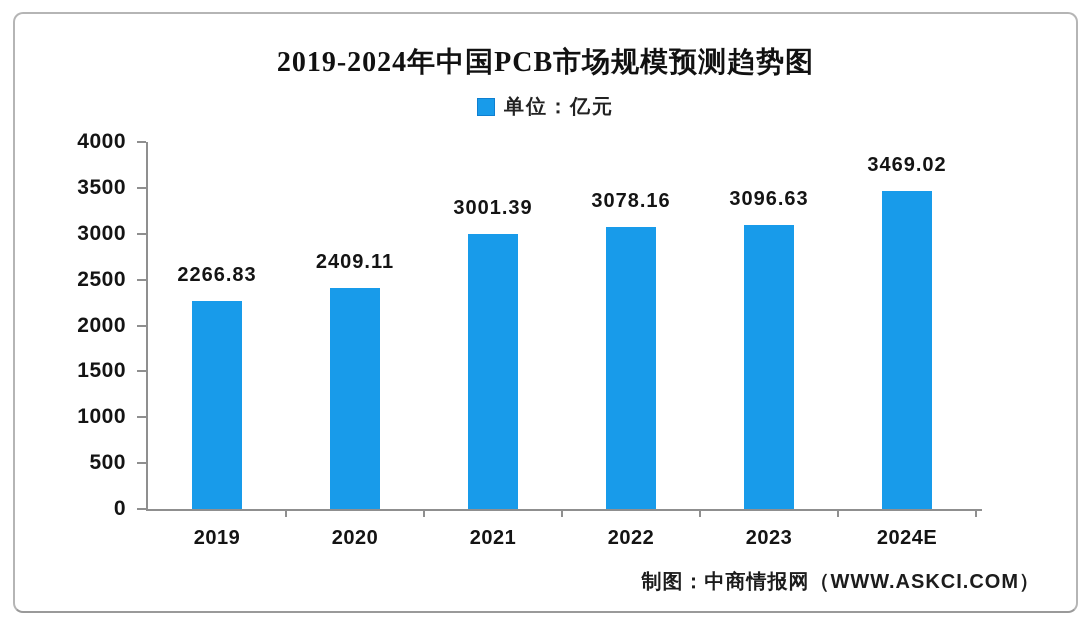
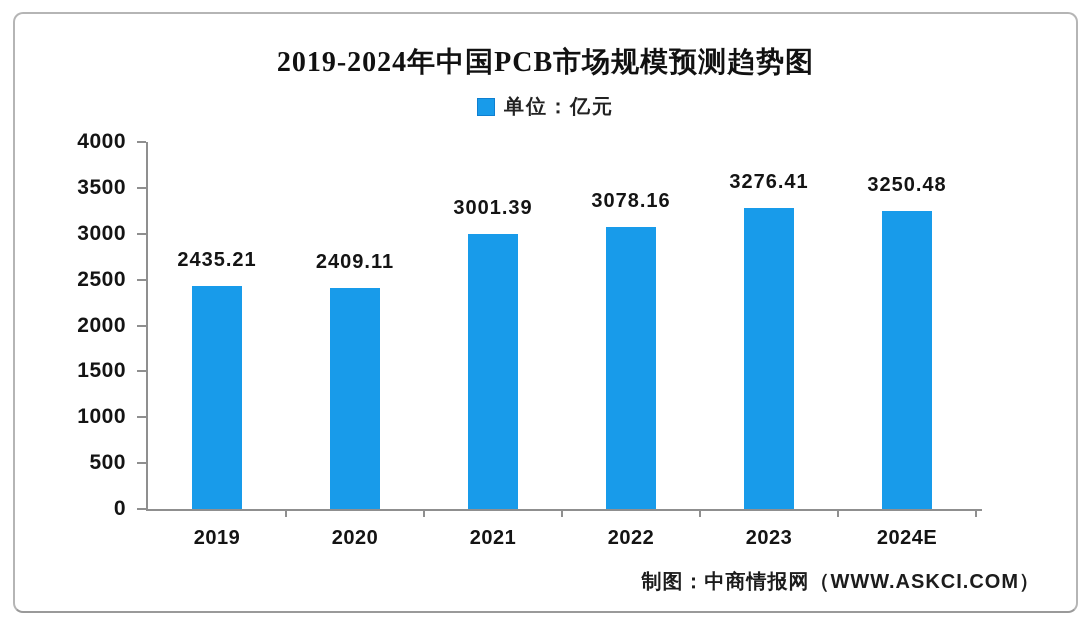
2019: 2266.83 -> 2435.21
2023: 3096.63 -> 3276.41
2024E: 3469.02 -> 3250.48
